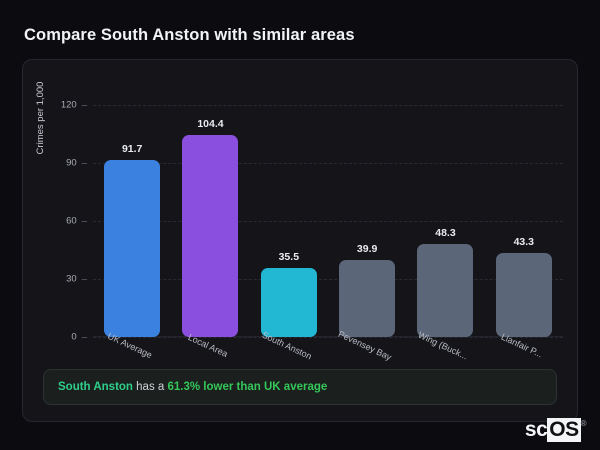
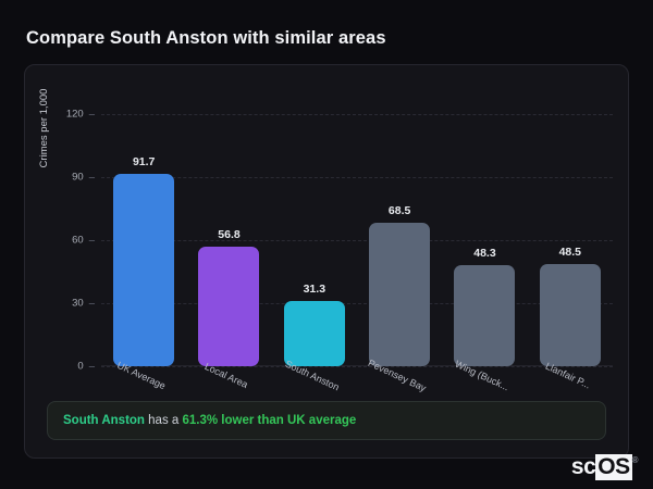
Local Area: 104.4 -> 56.8
South Anston: 35.5 -> 31.3
Pevensey Bay: 39.9 -> 68.5
Llanfair P...: 43.3 -> 48.5
